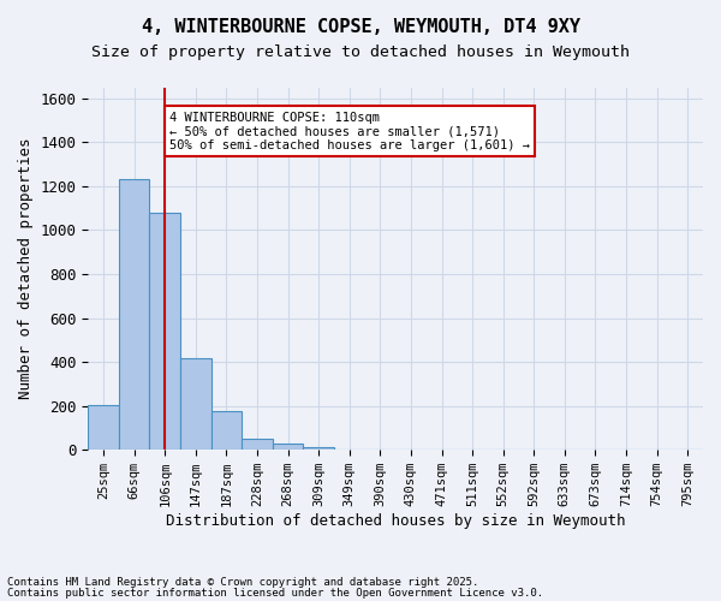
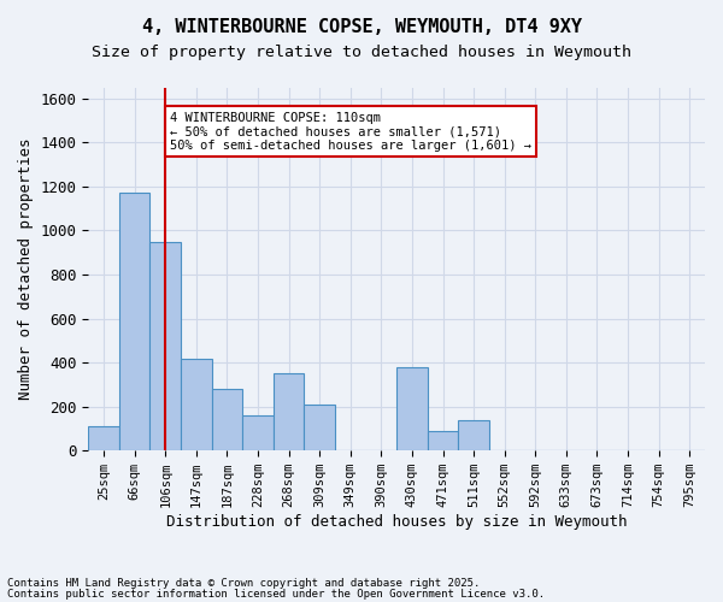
25sqm: 200 -> 110
66sqm: 1230 -> 1170
106sqm: 1080 -> 950
187sqm: 180 -> 280
228sqm: 50 -> 160
268sqm: 30 -> 350
309sqm: 10 -> 210
430sqm: 0 -> 380
471sqm: 0 -> 90
511sqm: 0 -> 140
